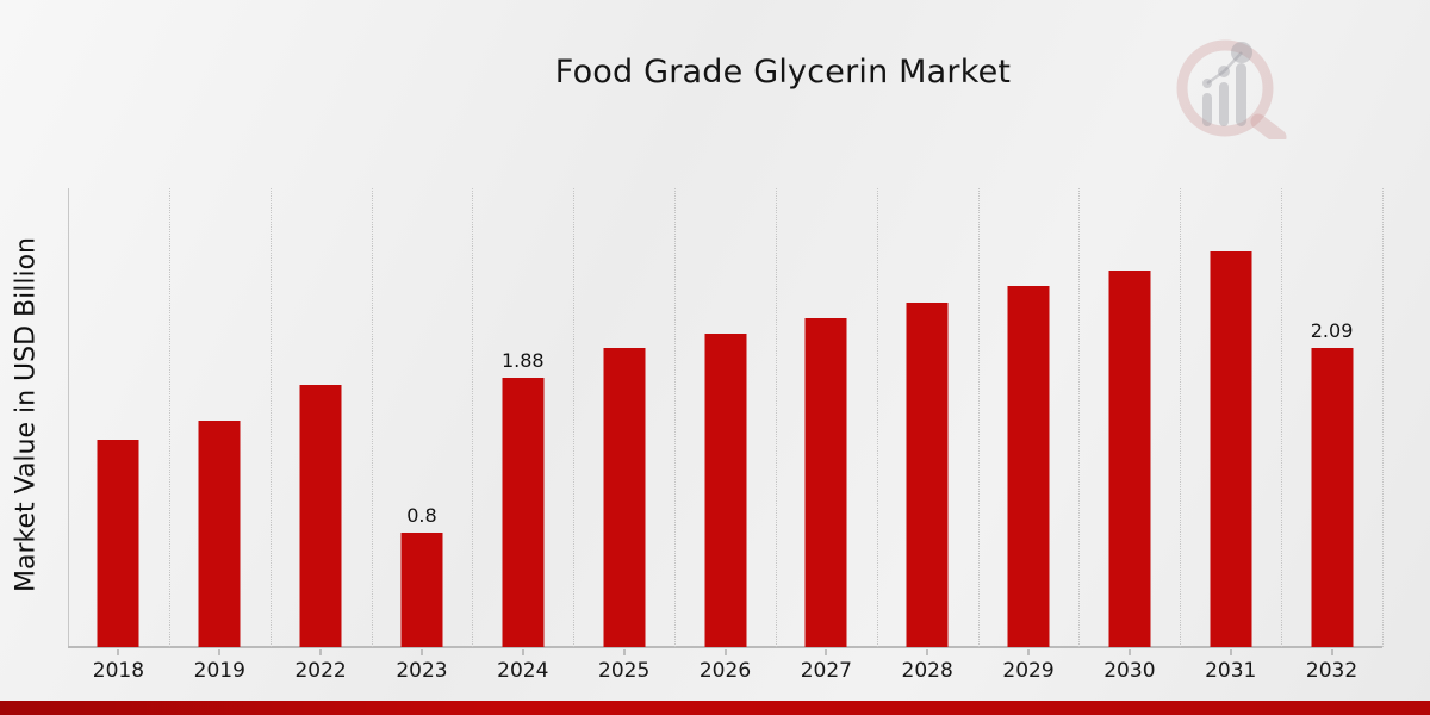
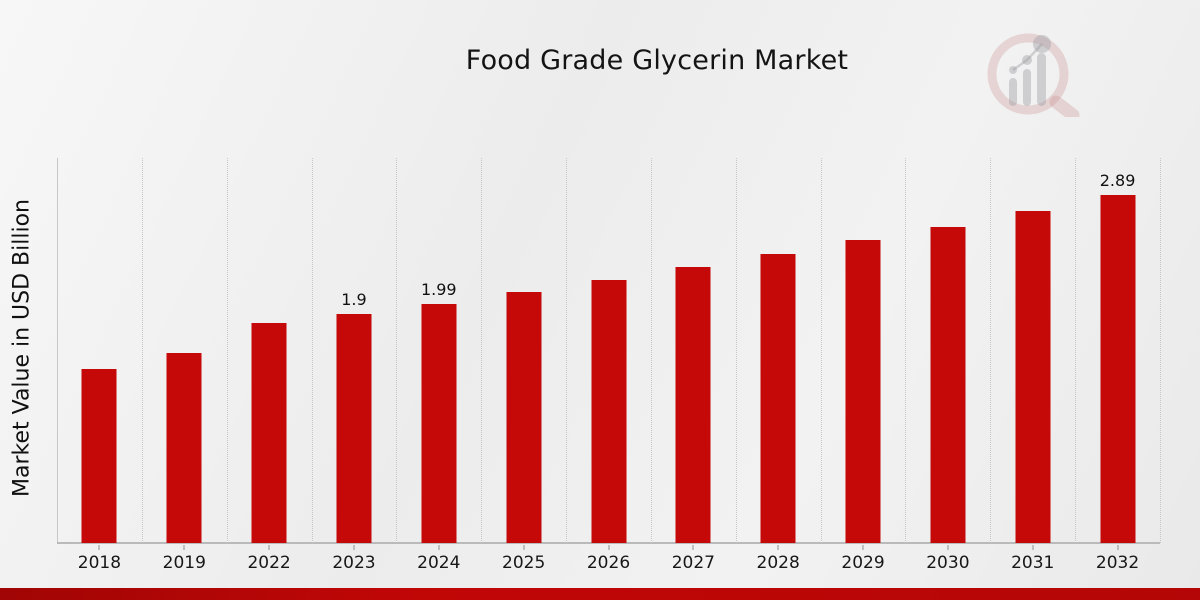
2023: 0.8 -> 1.9
2024: 1.88 -> 1.99
2032: 2.09 -> 2.89
